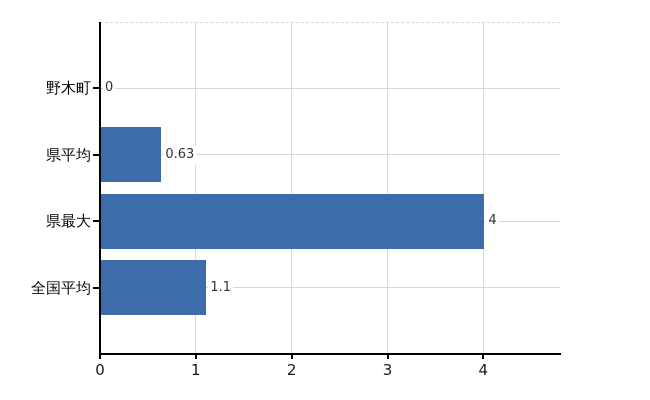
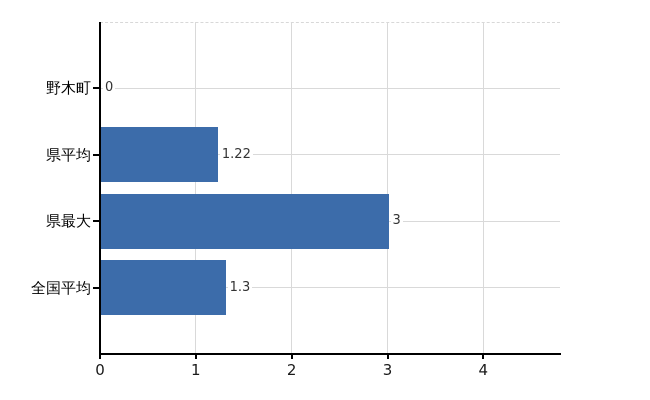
県平均: 0.63 -> 1.22
県最大: 4 -> 3
全国平均: 1.1 -> 1.3
